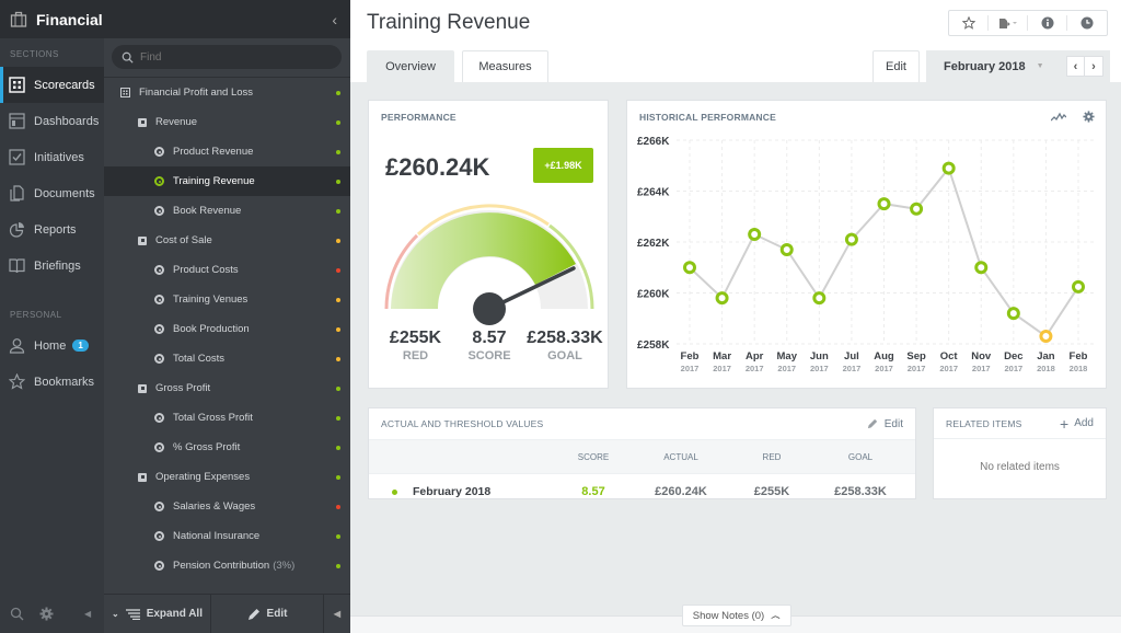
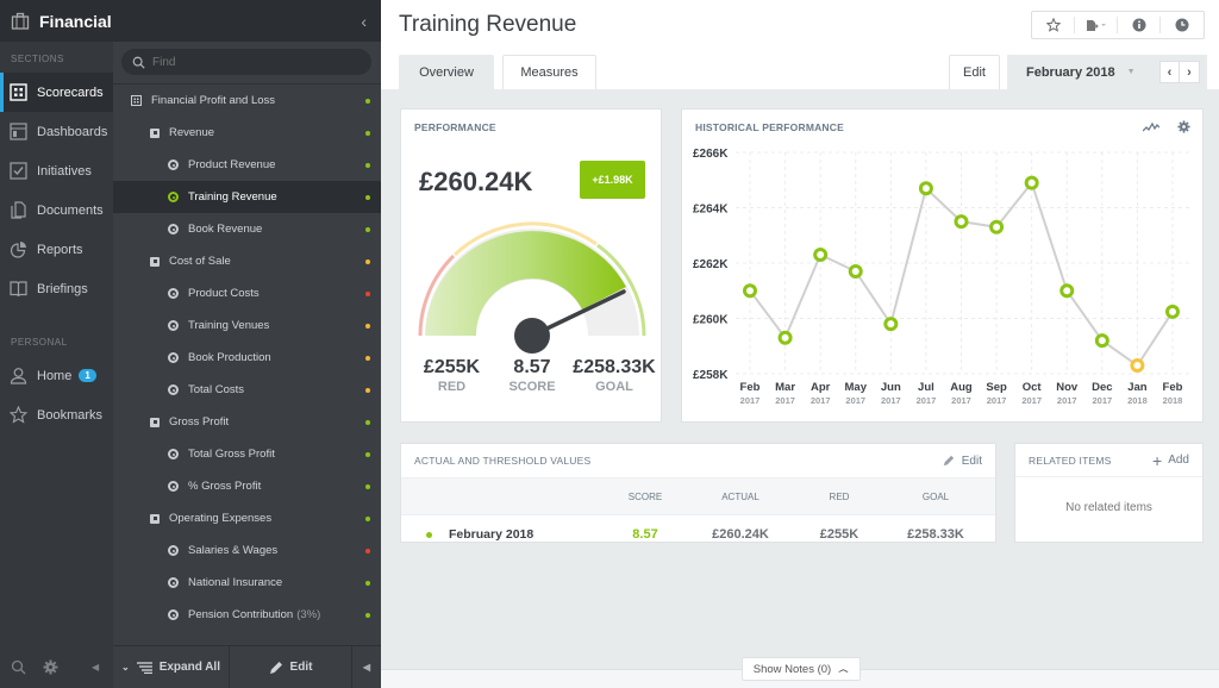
Mar 2017: £259.8K -> £259.3K
Jul 2017: £262.1K -> £264.7K
